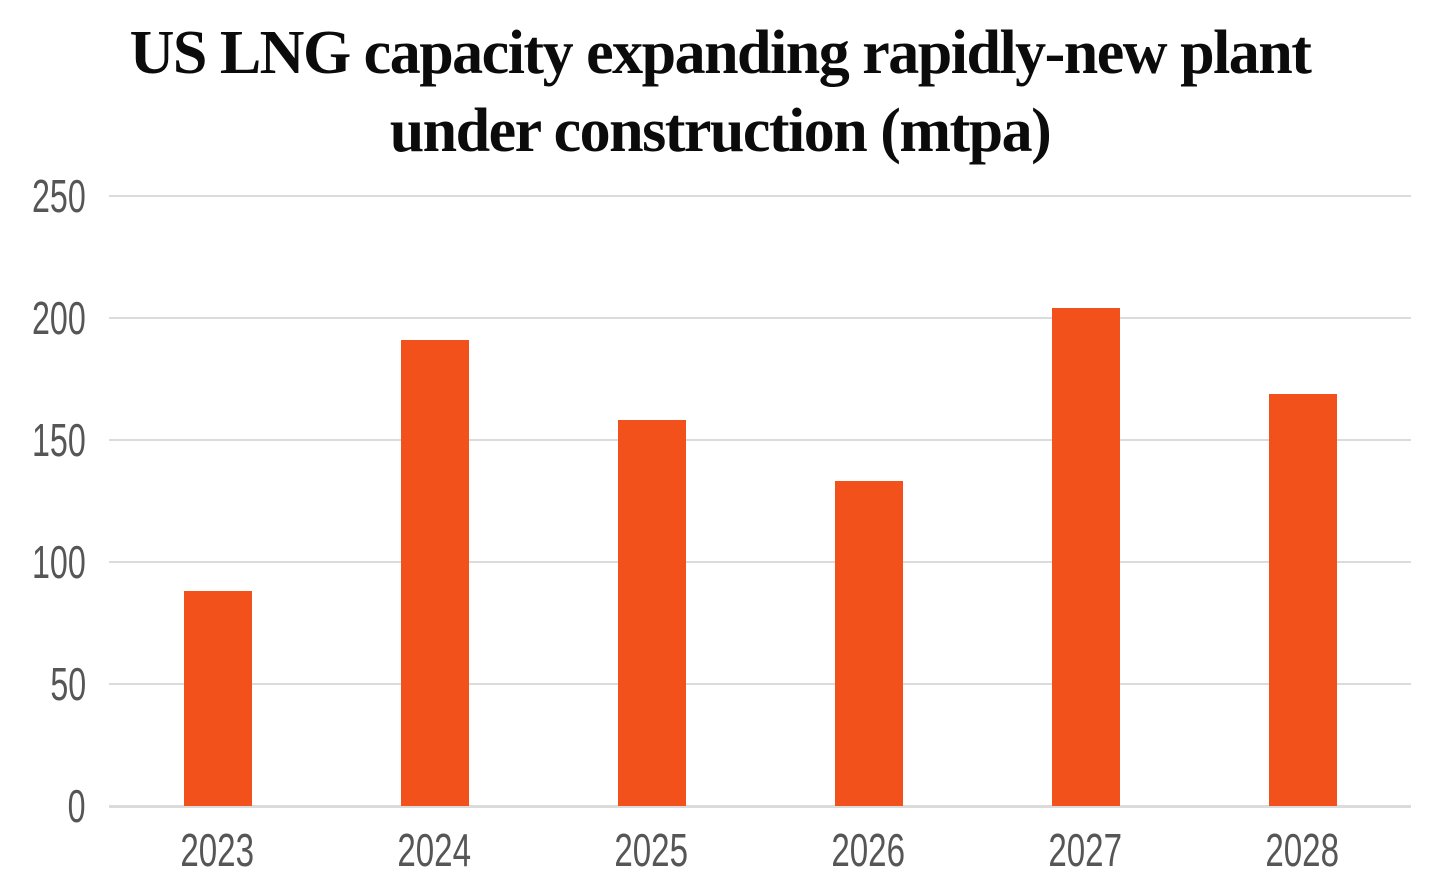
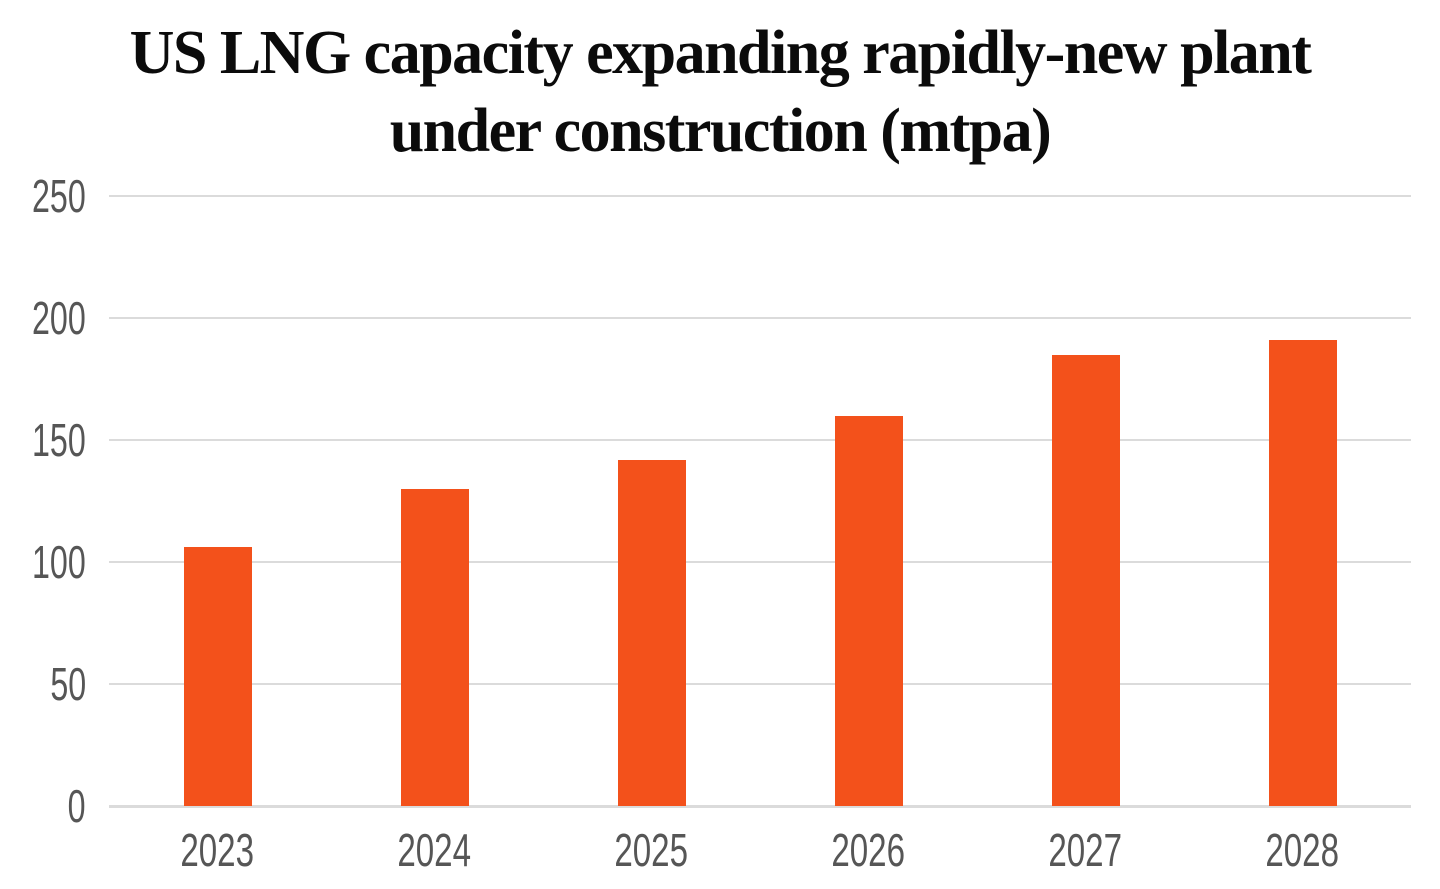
2023: 88 -> 106
2024: 191 -> 130
2025: 158 -> 142
2026: 133 -> 160
2027: 204 -> 185
2028: 169 -> 191
